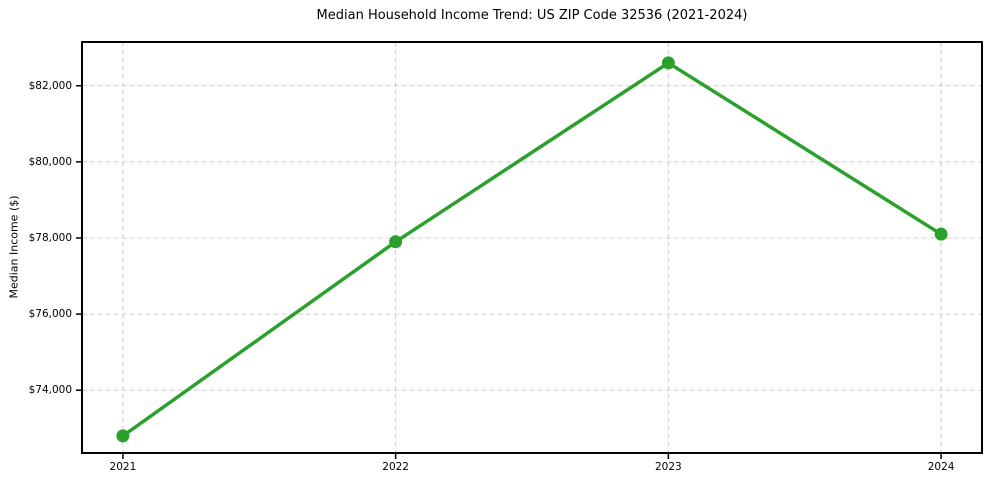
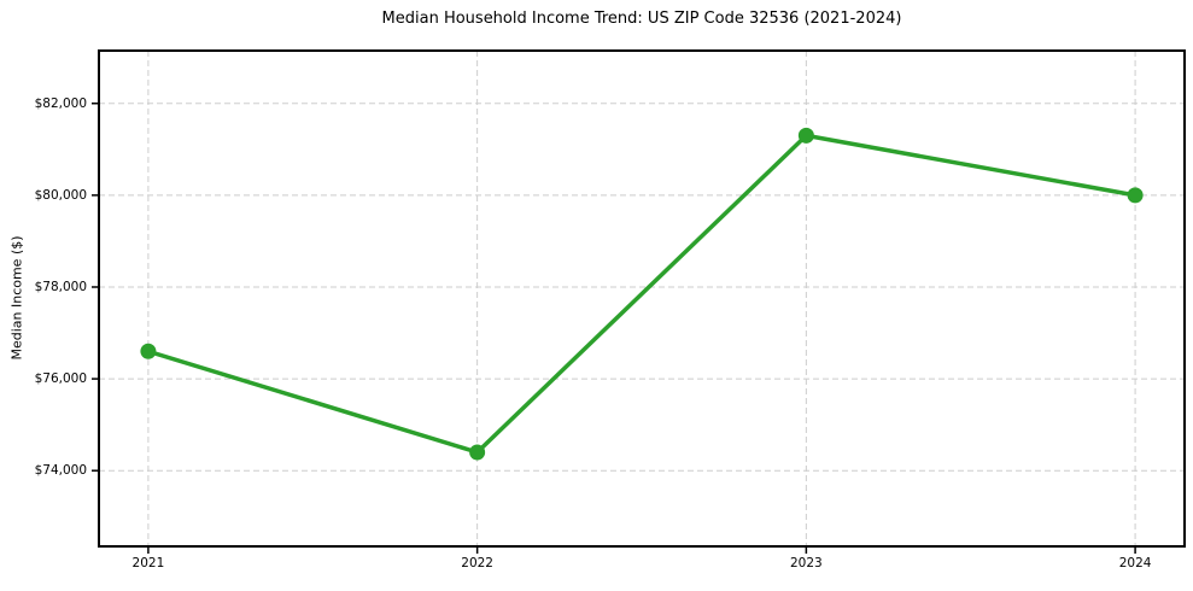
2021: $72800 -> $76600
2022: $77900 -> $74400
2023: $82600 -> $81300
2024: $78100 -> $80000
